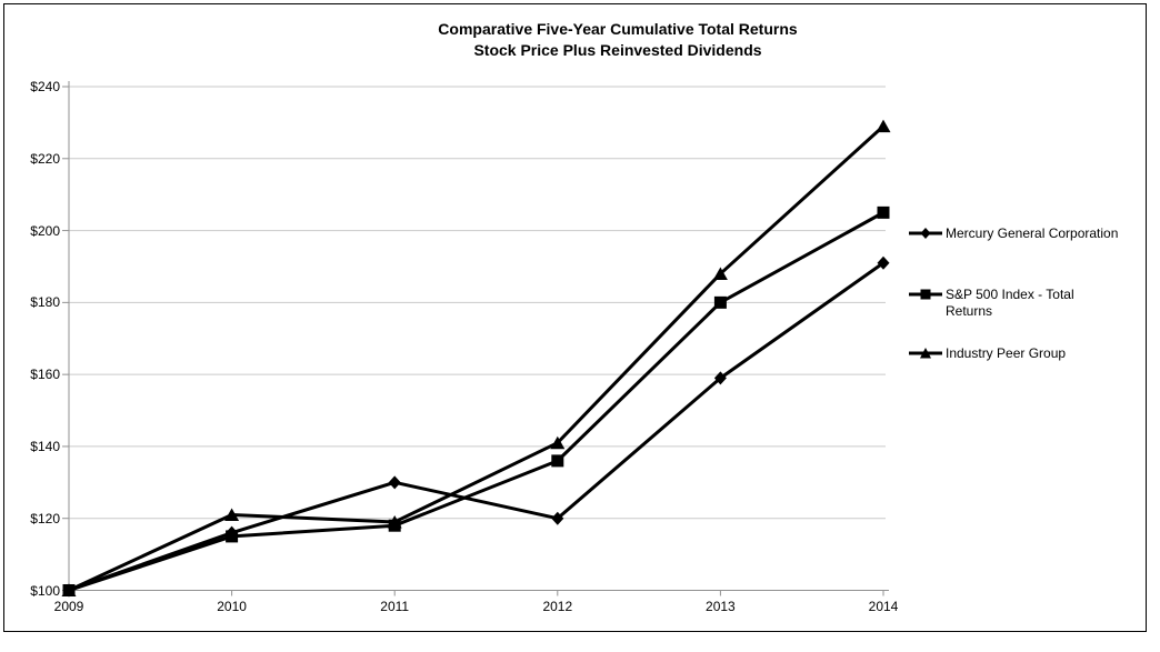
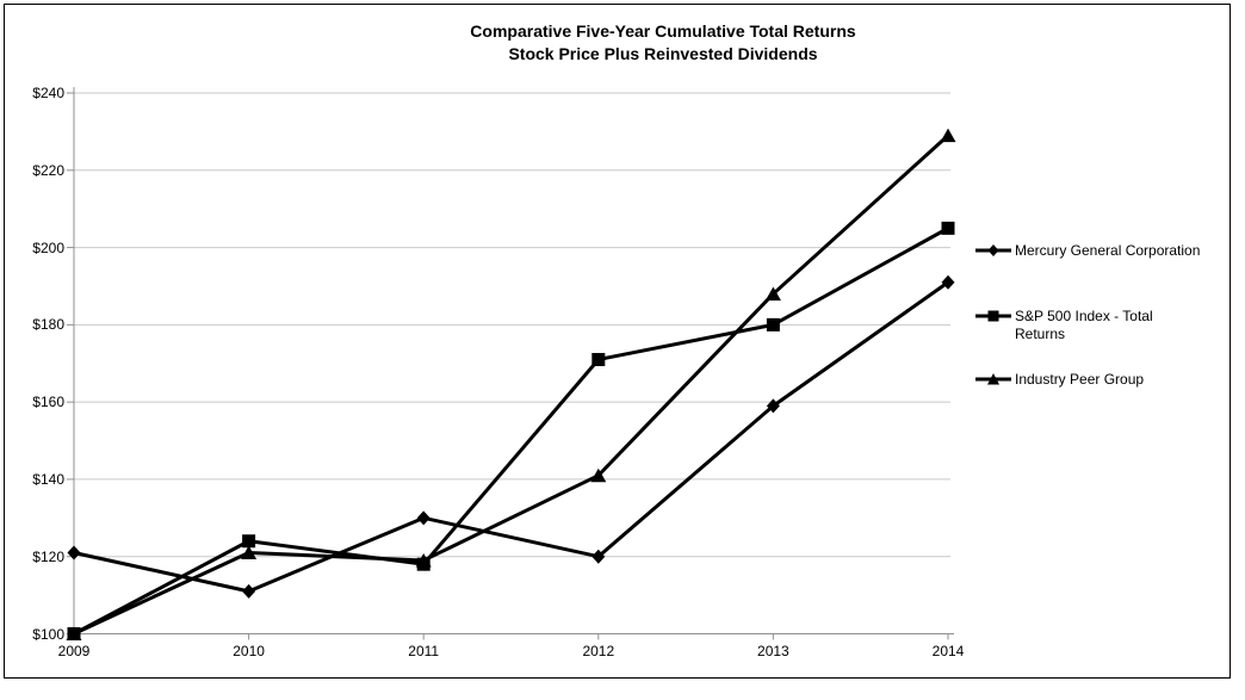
Mercury General Corporation/2009: $100 -> $121
Mercury General Corporation/2010: $116 -> $111
S&P 500 Index - Total Returns/2010: $115 -> $124
S&P 500 Index - Total Returns/2012: $136 -> $171
